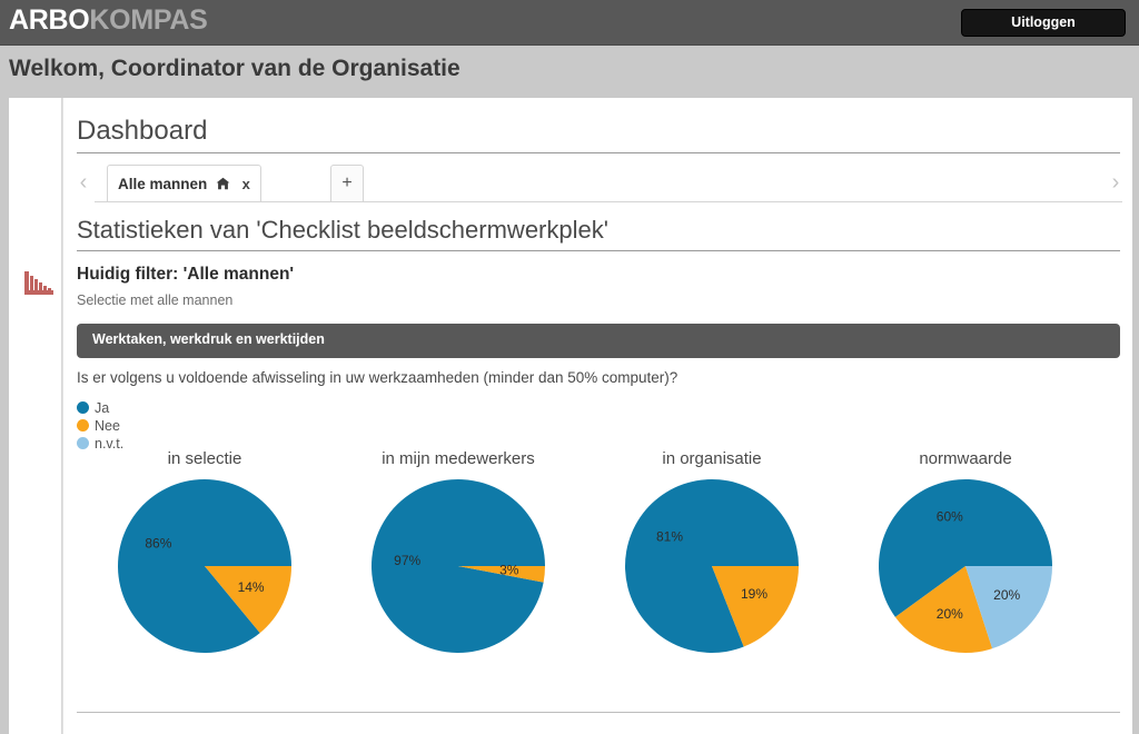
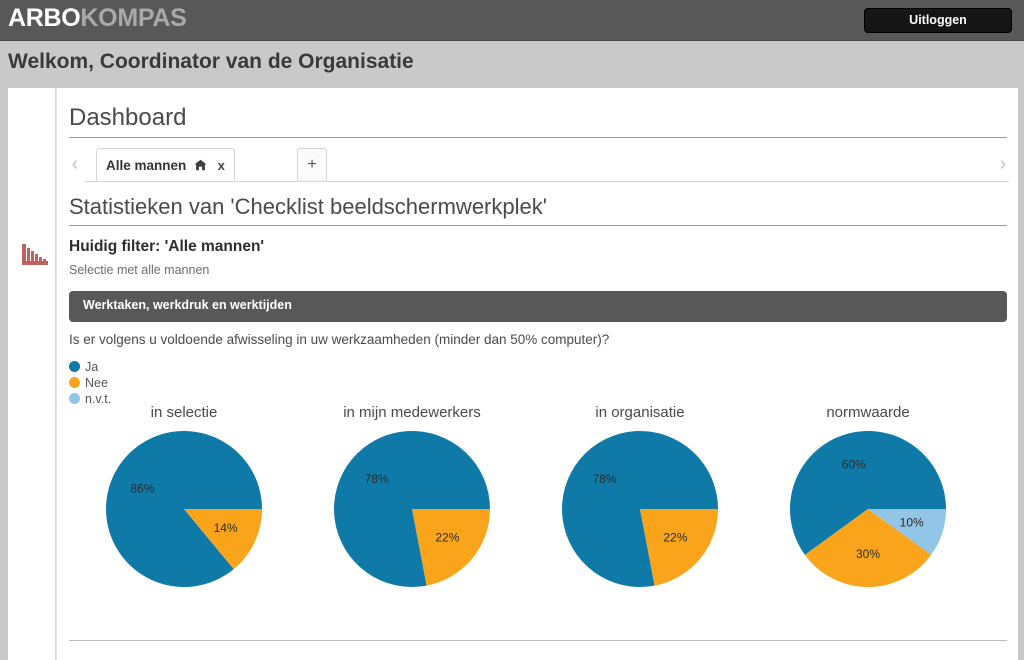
in mijn medewerkers/Ja: 97% -> 78%
in mijn medewerkers/Nee: 3% -> 22%
in organisatie/Ja: 81% -> 78%
in organisatie/Nee: 19% -> 22%
normwaarde/Nee: 20% -> 30%
normwaarde/n.v.t.: 20% -> 10%
